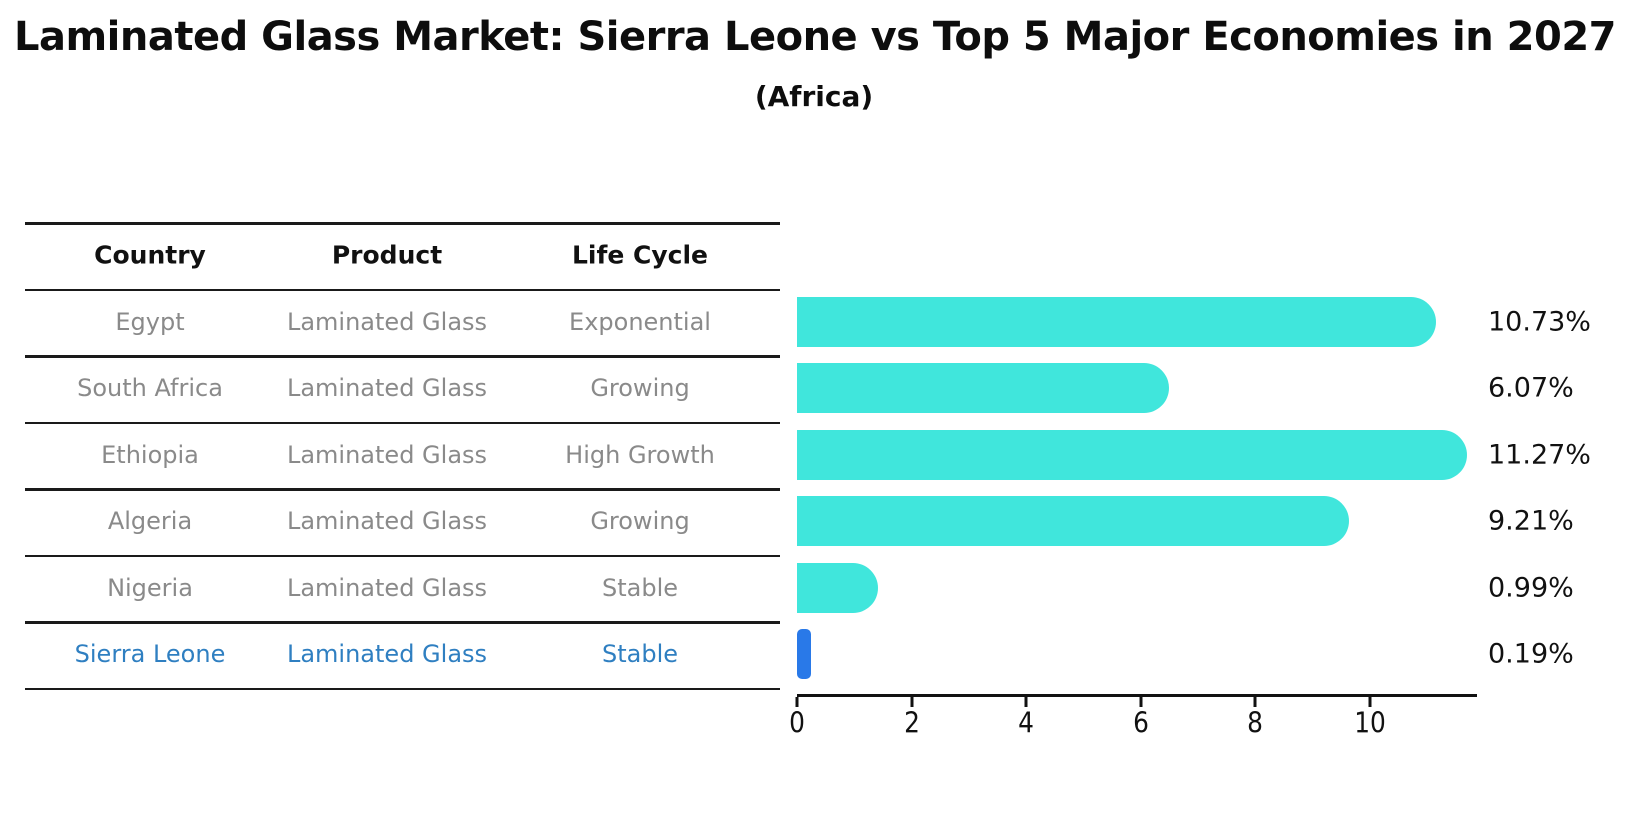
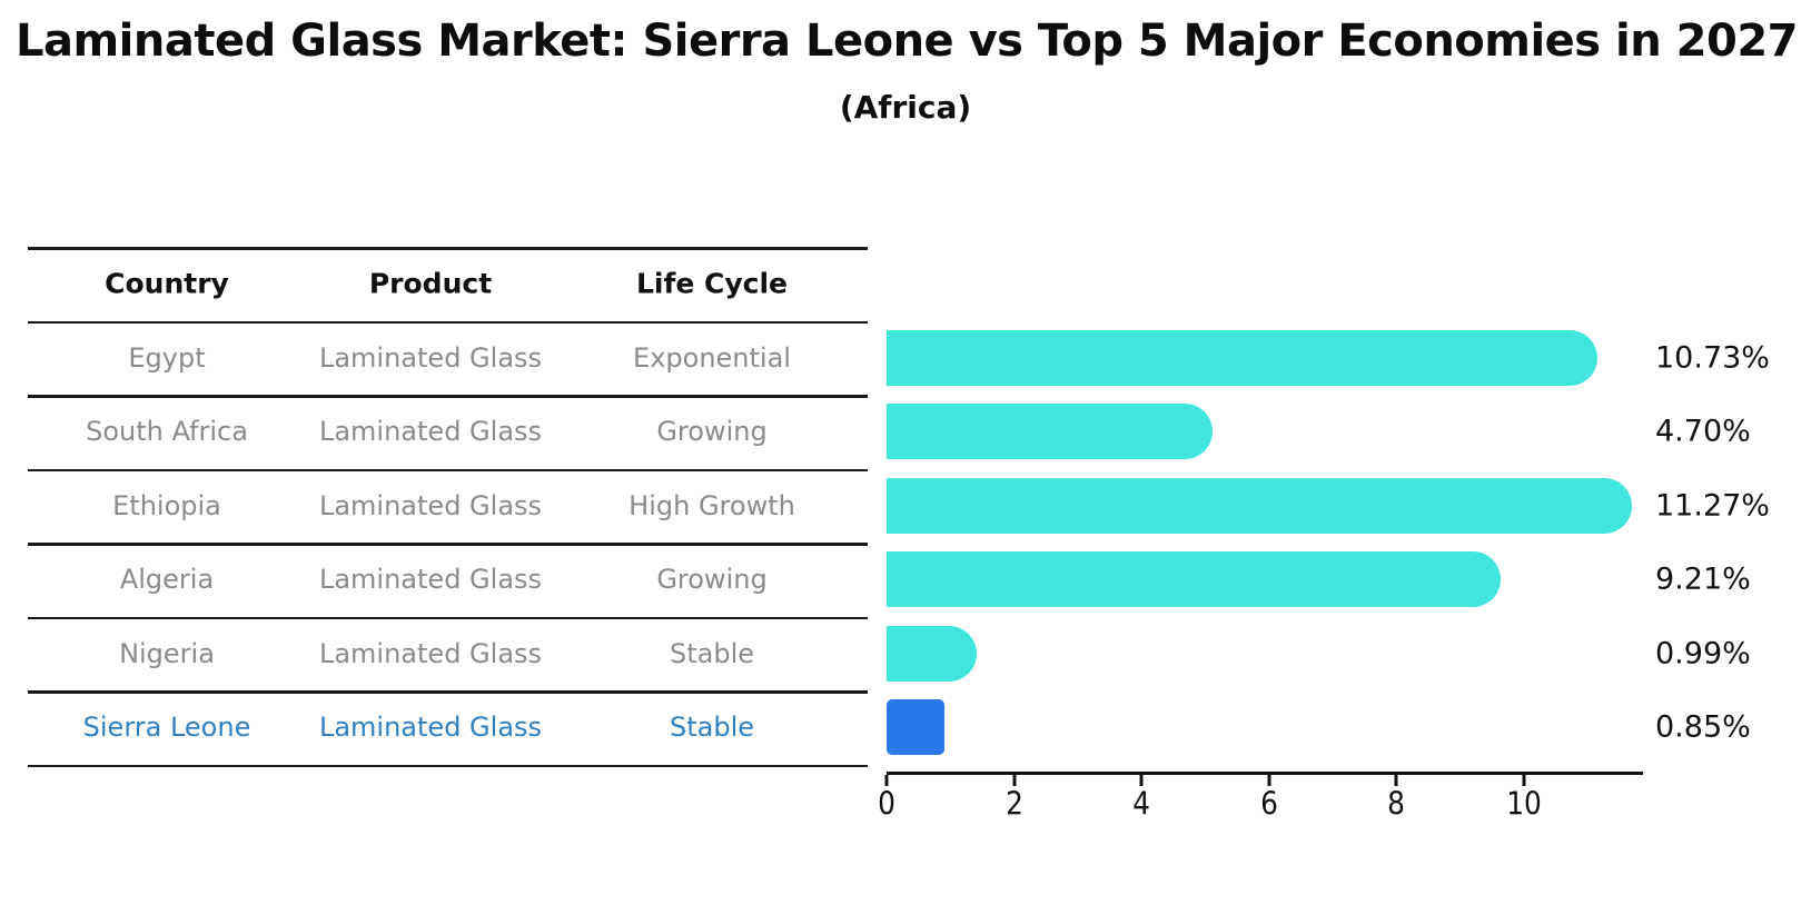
South Africa: 6.07% -> 4.70%
Sierra Leone: 0.19% -> 0.85%
